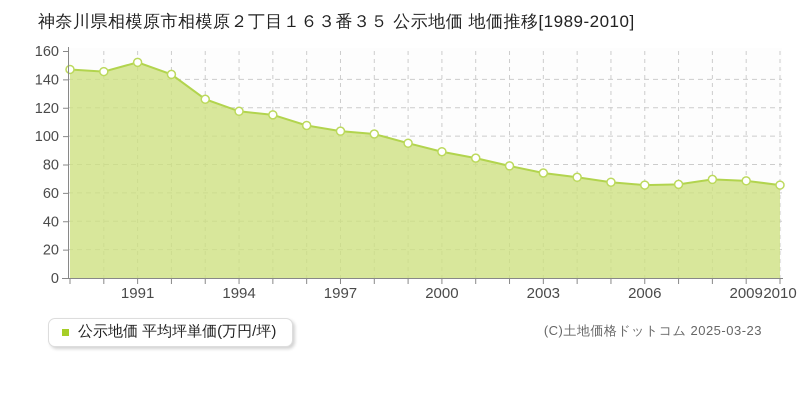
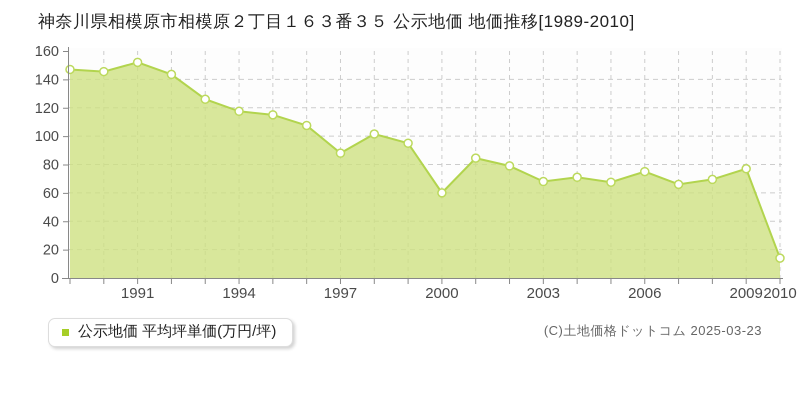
1997: 104 -> 88
2000: 89 -> 60
2003: 74 -> 68
2006: 66 -> 75
2009: 68 -> 77
2010: 66 -> 14
